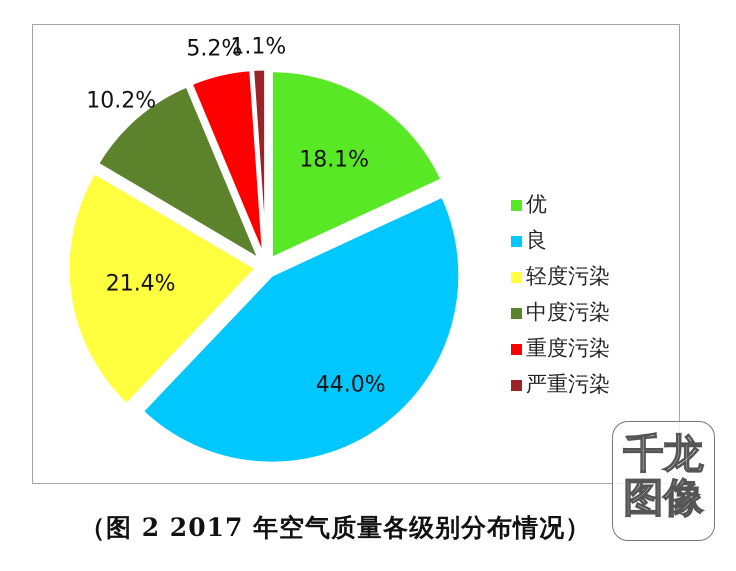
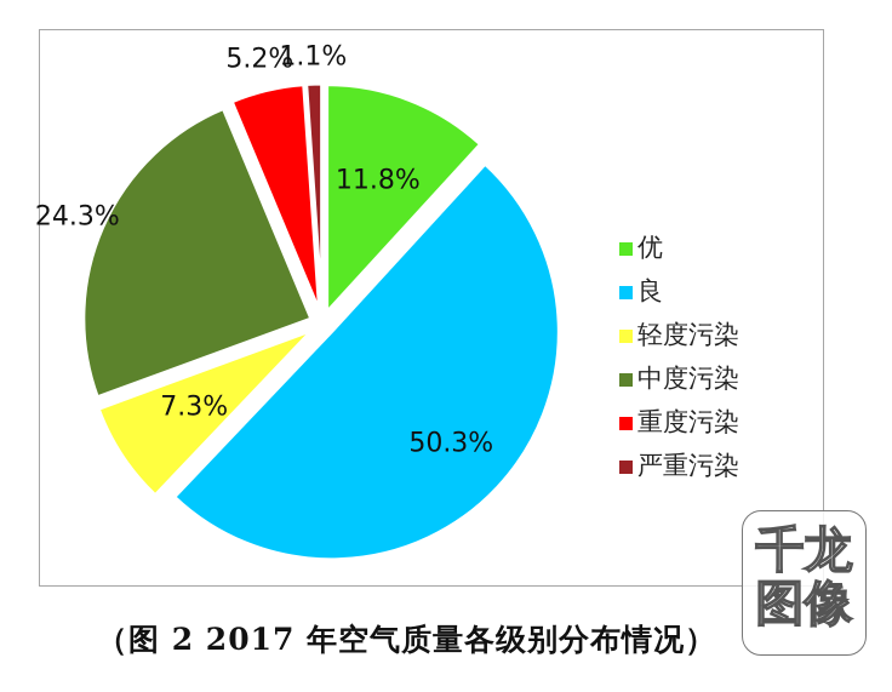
优: 18.1% -> 11.8%
良: 44.0% -> 50.3%
轻度污染: 21.4% -> 7.3%
中度污染: 10.2% -> 24.3%
